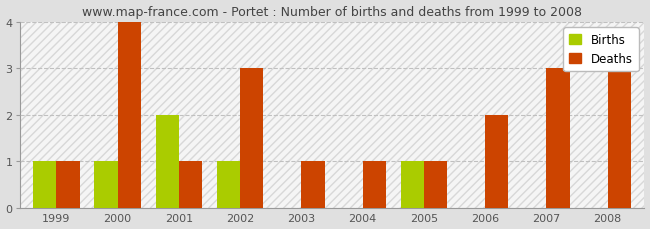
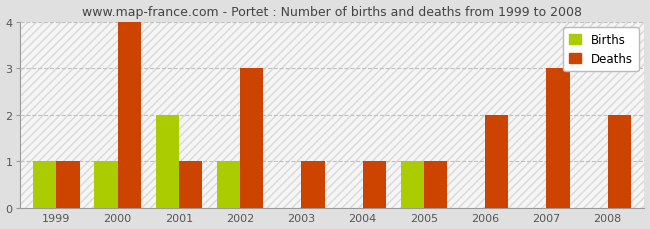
Deaths/2008: 3 -> 2
